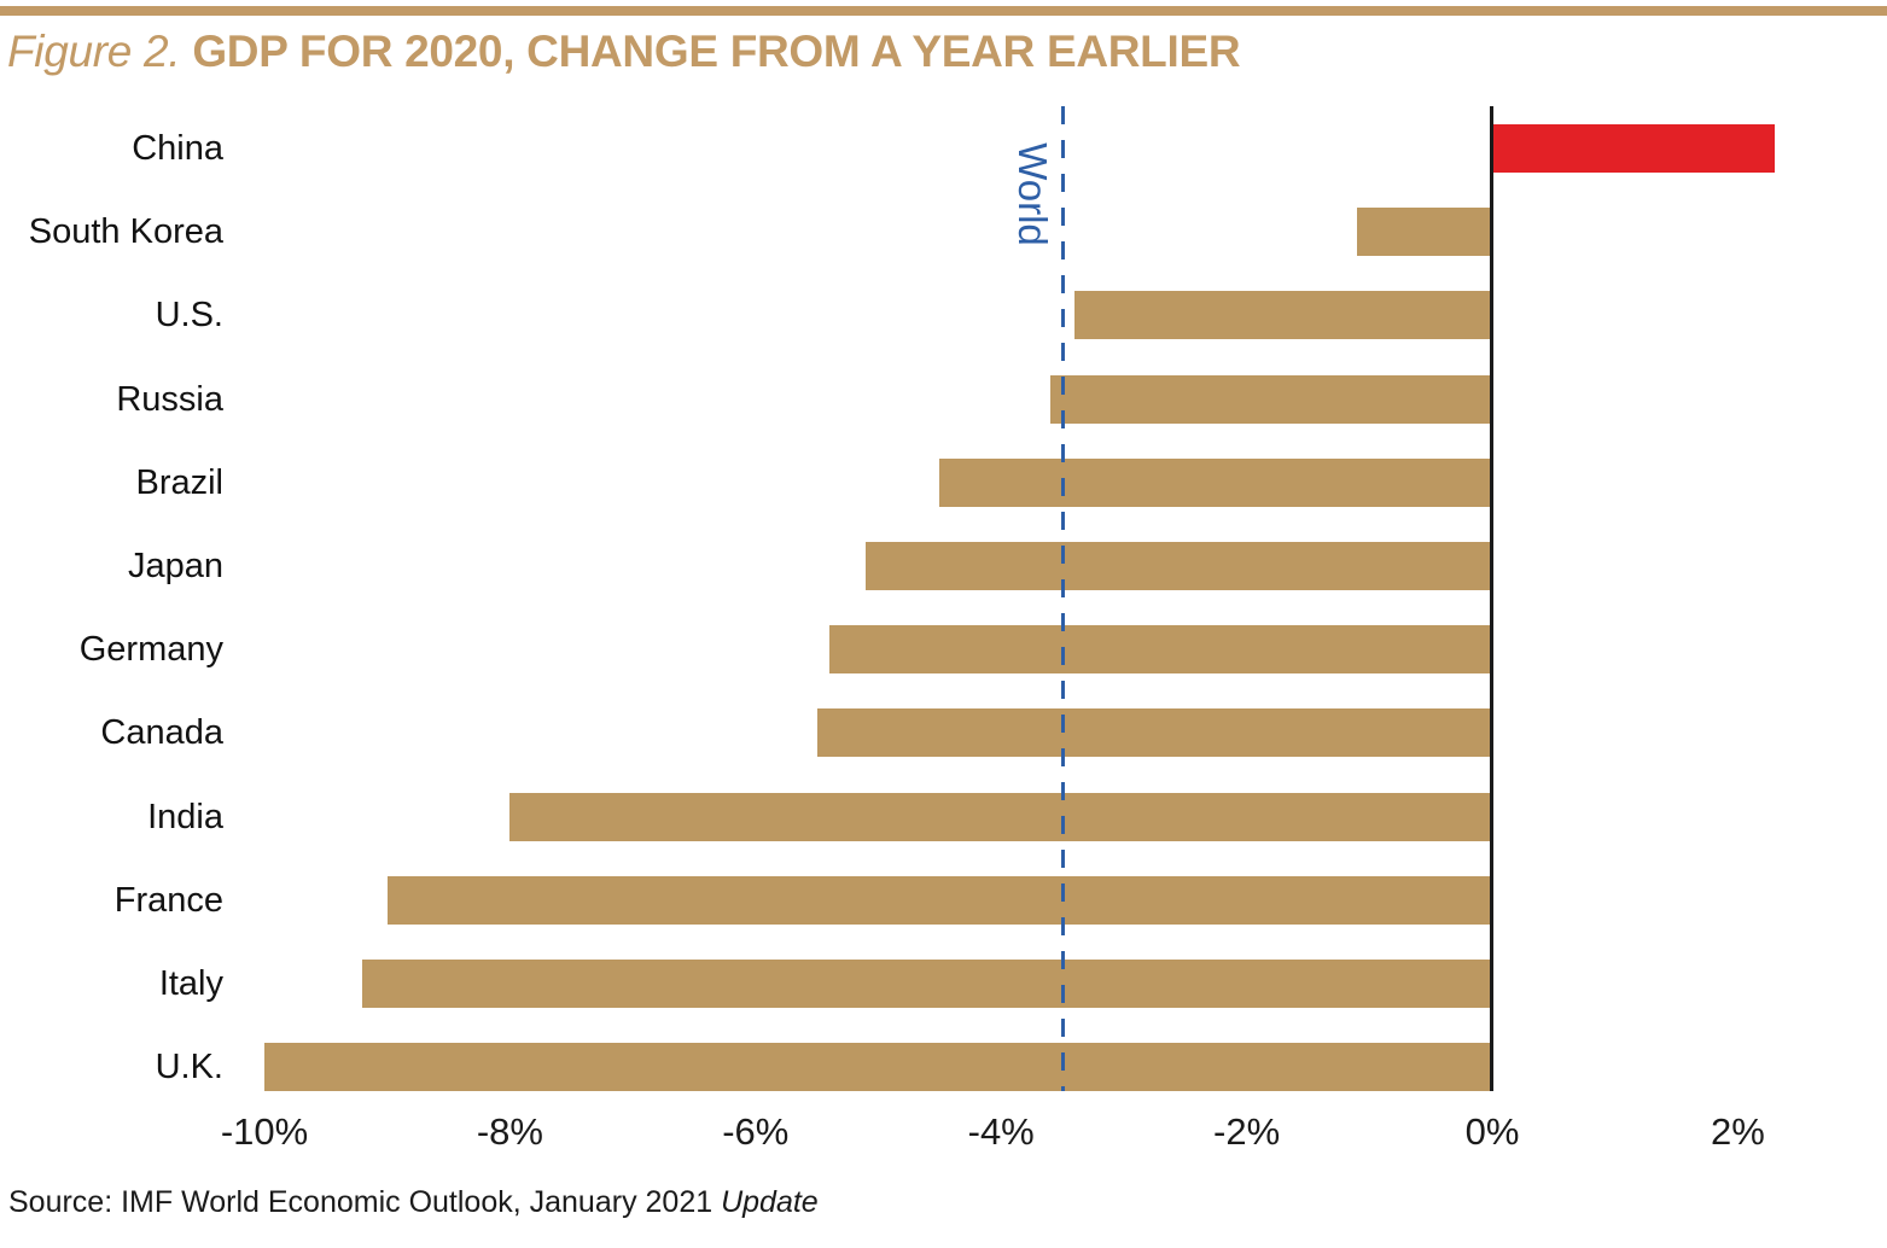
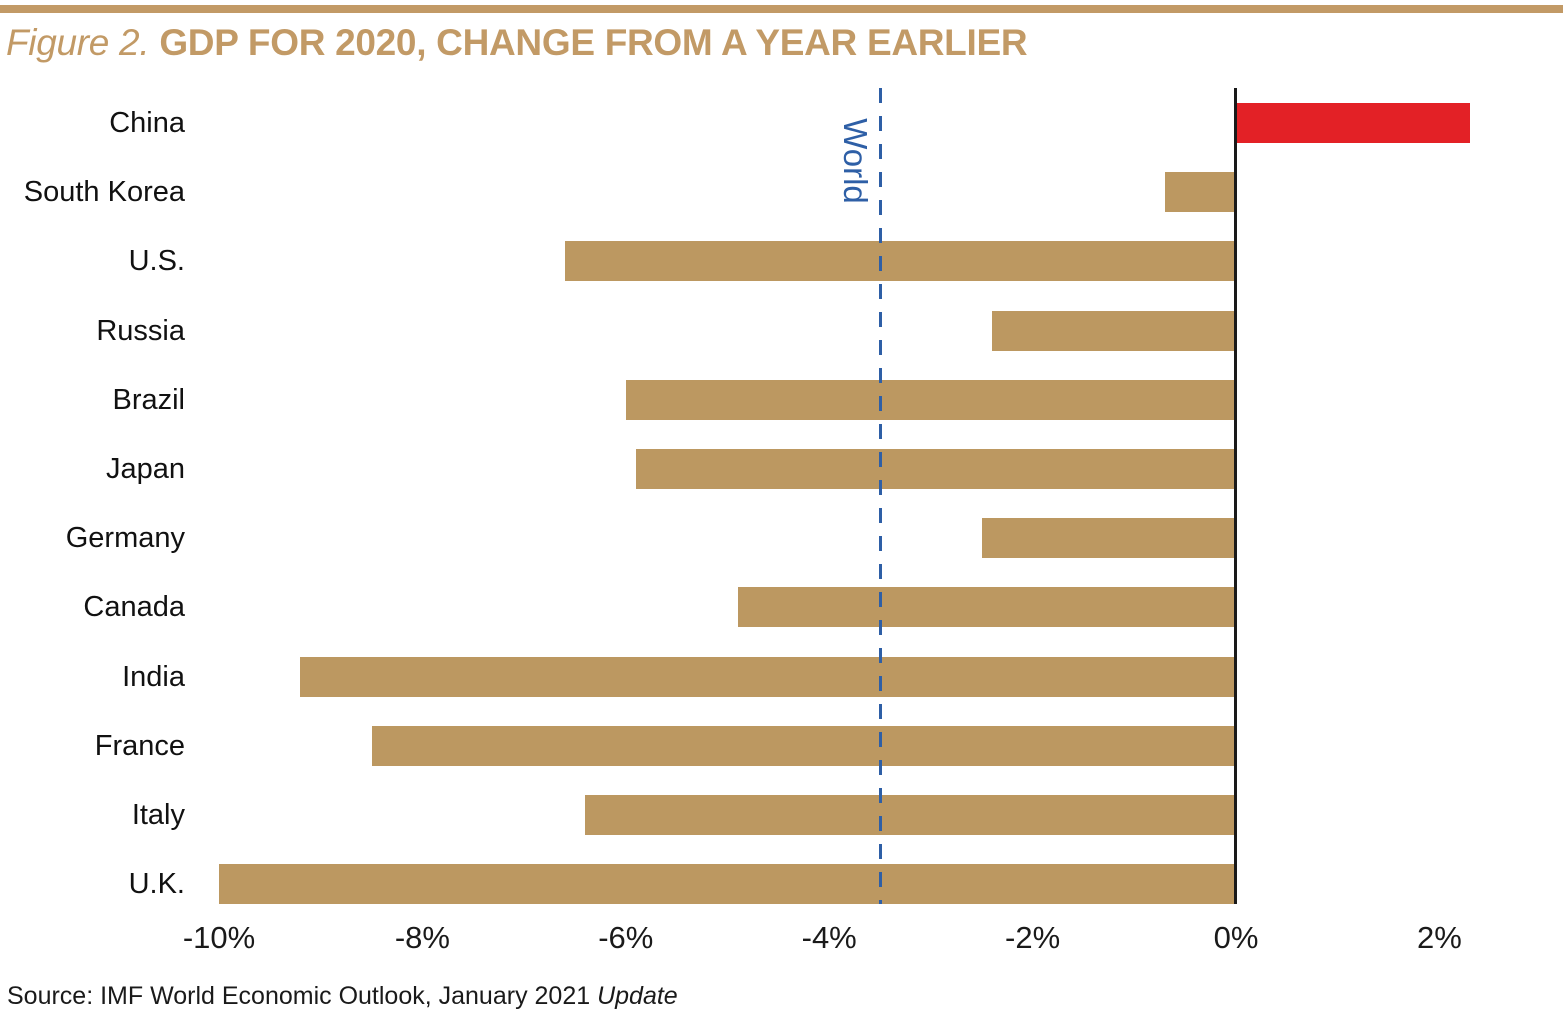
South Korea: -1.1% -> -0.7%
U.S.: -3.4% -> -6.6%
Russia: -3.6% -> -2.4%
Brazil: -4.5% -> -6.0%
Japan: -5.1% -> -5.9%
Germany: -5.4% -> -2.5%
Canada: -5.5% -> -4.9%
India: -8.0% -> -9.2%
France: -9.0% -> -8.5%
Italy: -9.2% -> -6.4%
